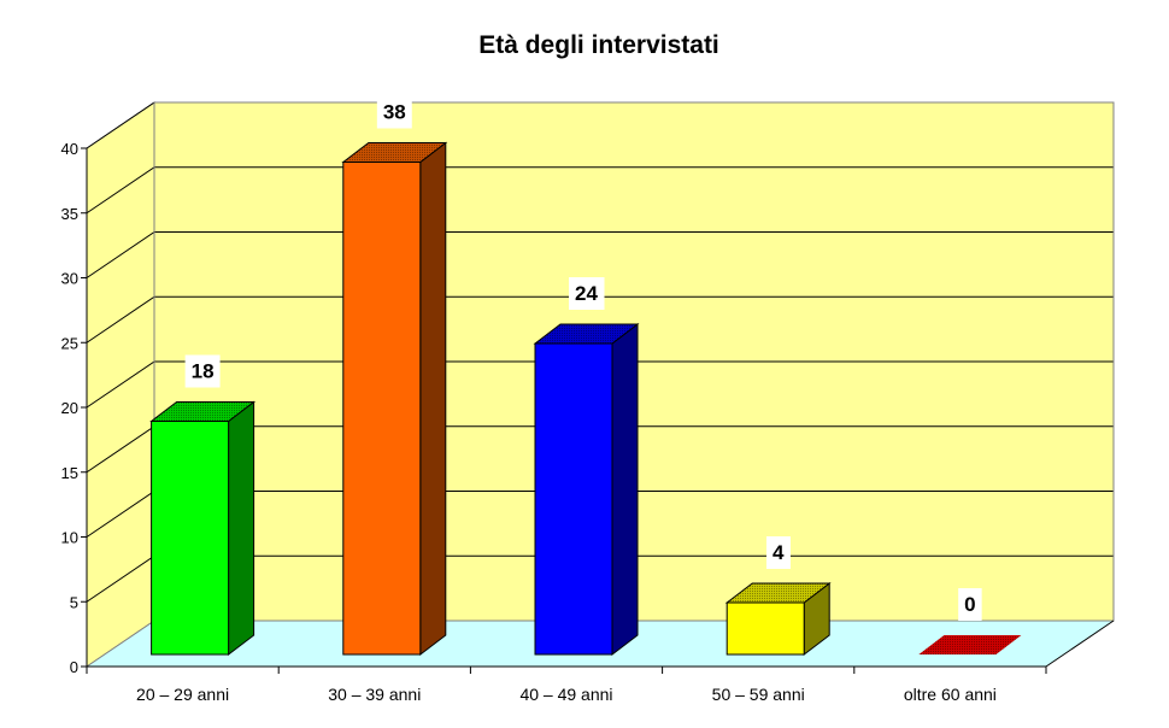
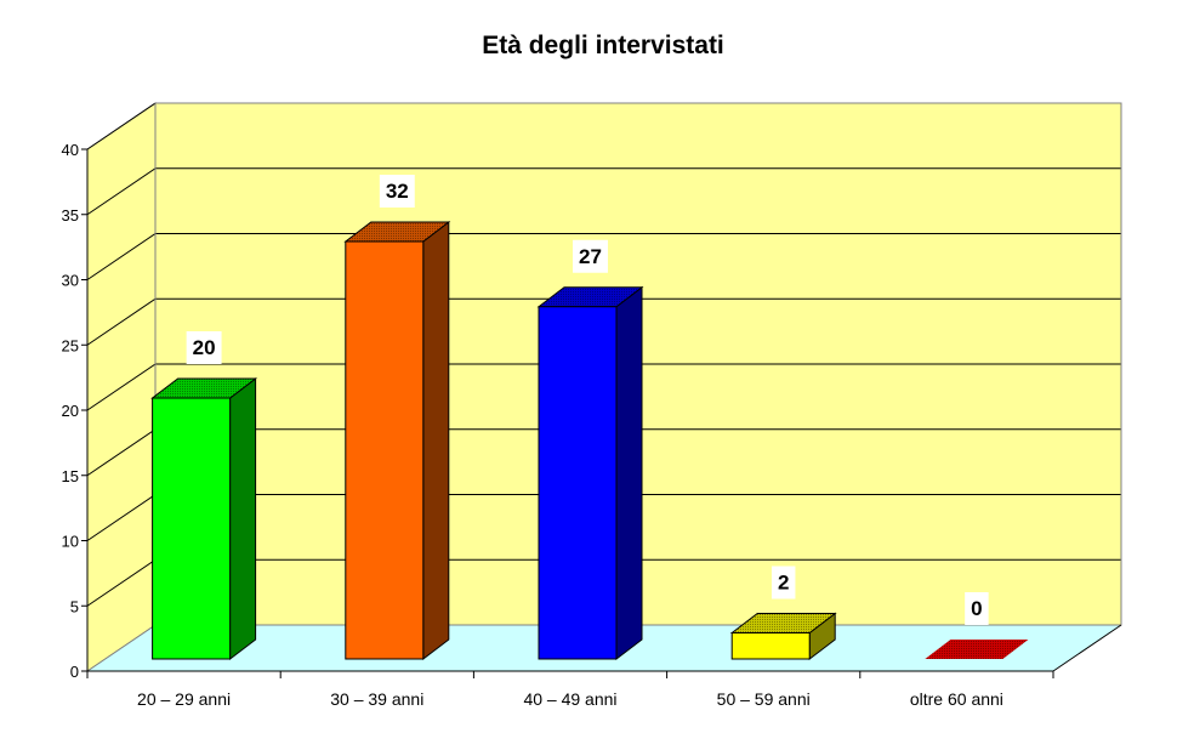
20 – 29 anni: 18 -> 20
30 – 39 anni: 38 -> 32
40 – 49 anni: 24 -> 27
50 – 59 anni: 4 -> 2
